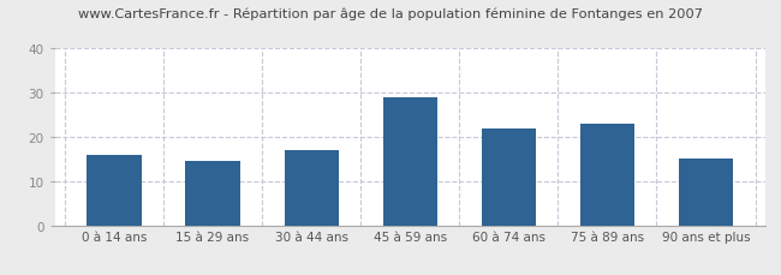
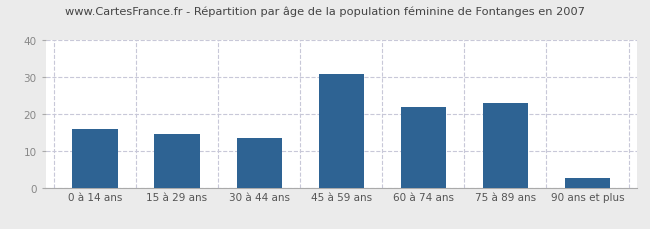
30 à 44 ans: 17.0 -> 13.5
45 à 59 ans: 29.0 -> 31.0
90 ans et plus: 15.0 -> 2.5
